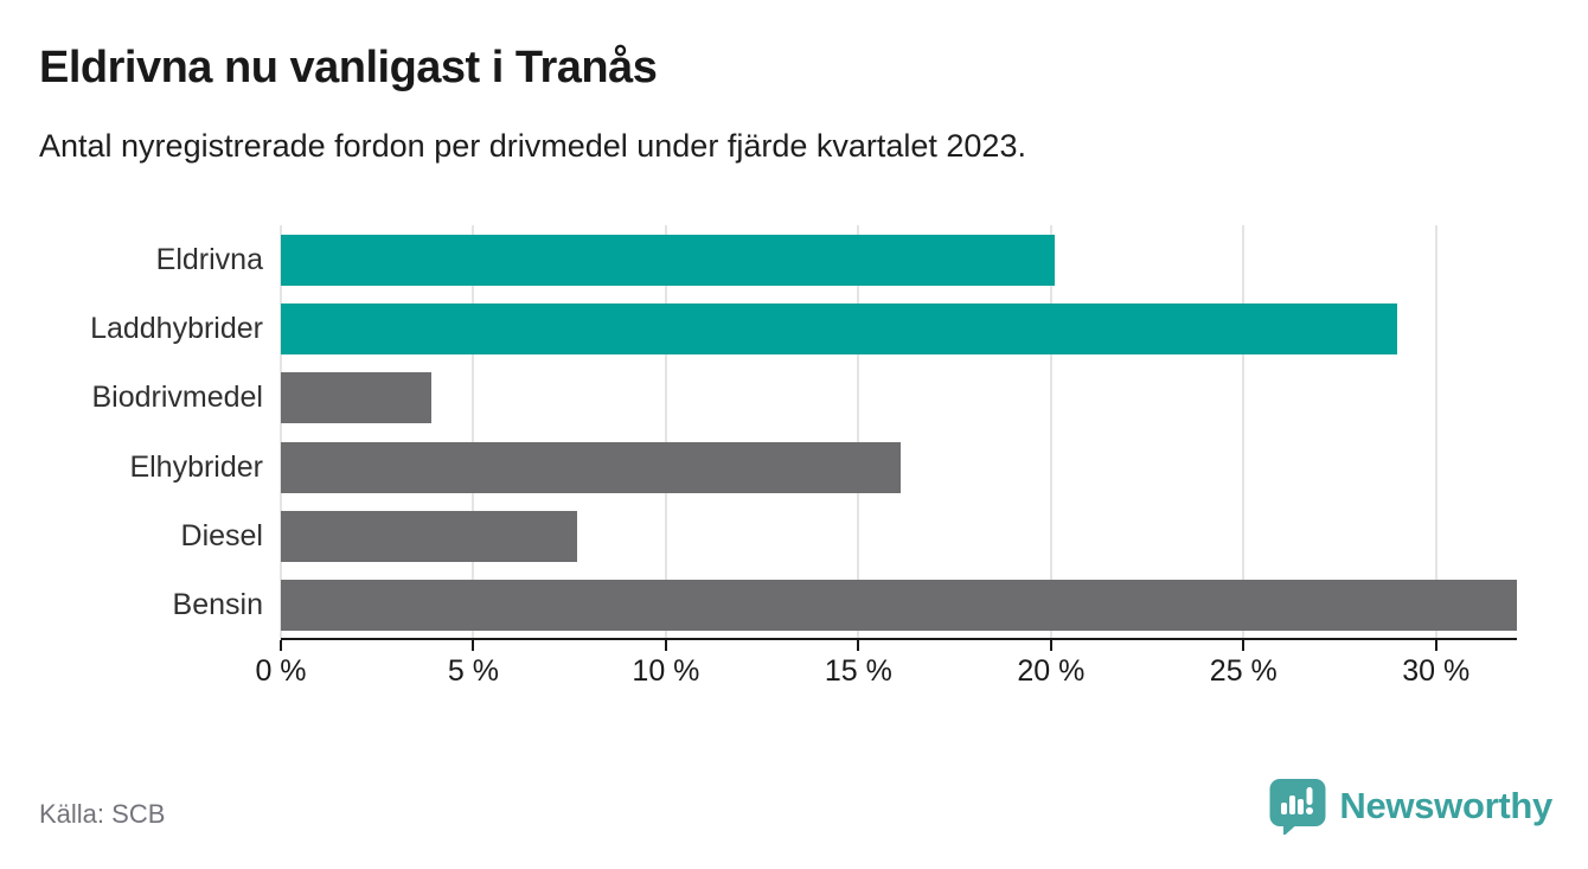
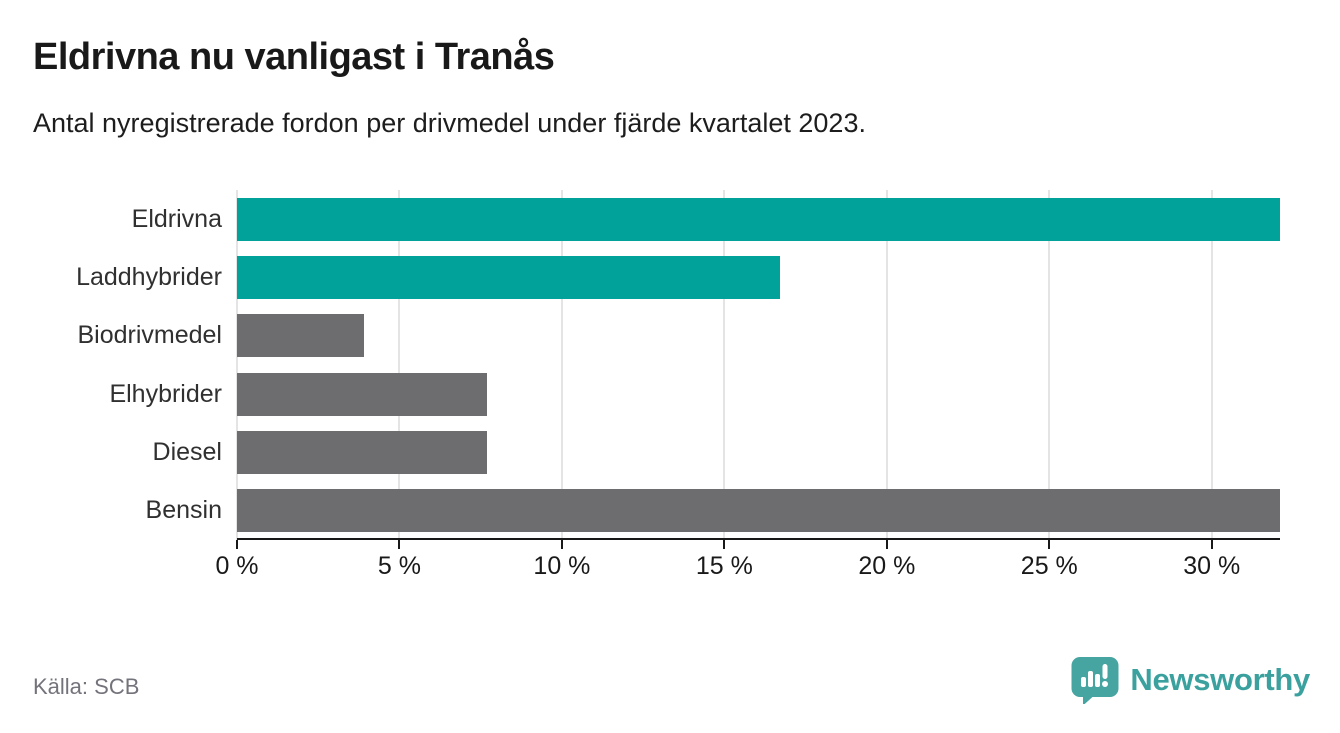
Eldrivna: 20.1% -> 32.1%
Laddhybrider: 29.0% -> 16.7%
Elhybrider: 16.1% -> 7.7%
